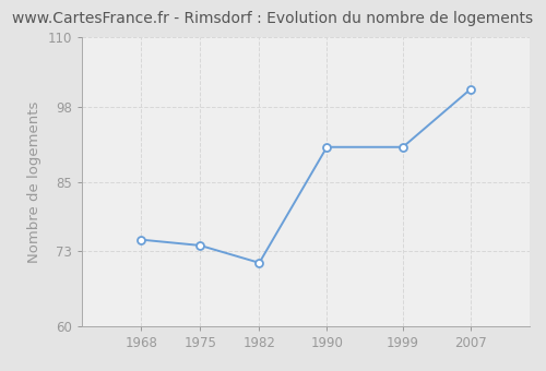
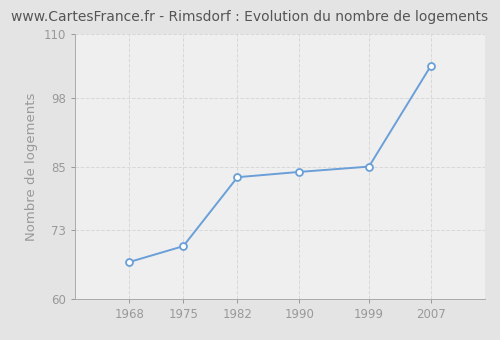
1968: 75 -> 67
1975: 74 -> 70
1982: 71 -> 83
1990: 91 -> 84
1999: 91 -> 85
2007: 101 -> 104
